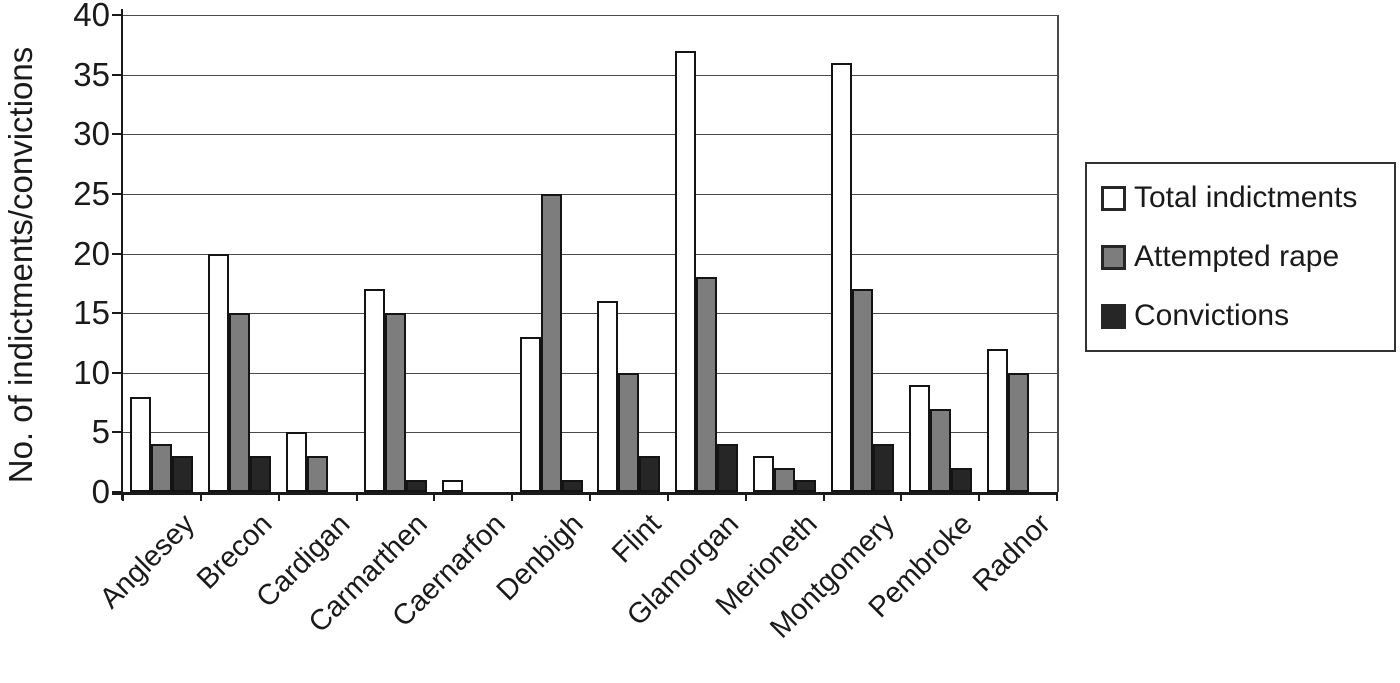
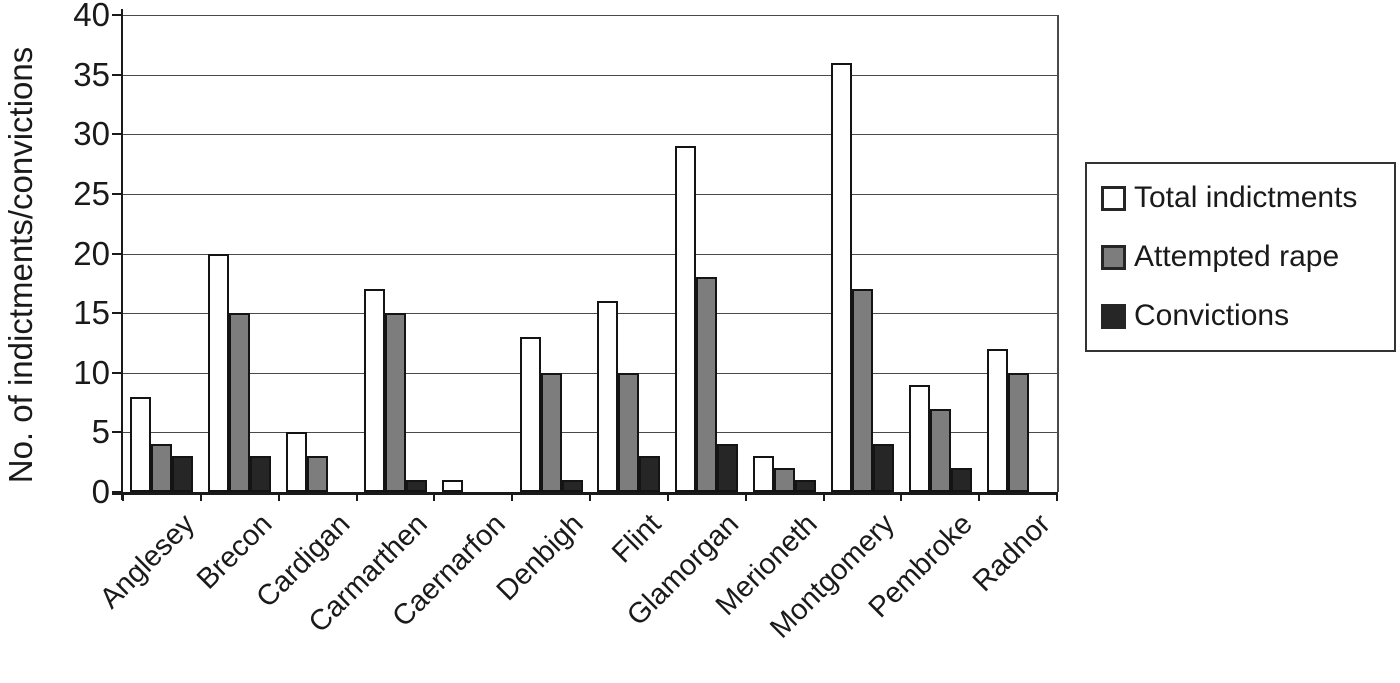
Attempted rape/Denbigh: 25 -> 10
Total indictments/Glamorgan: 37 -> 29
